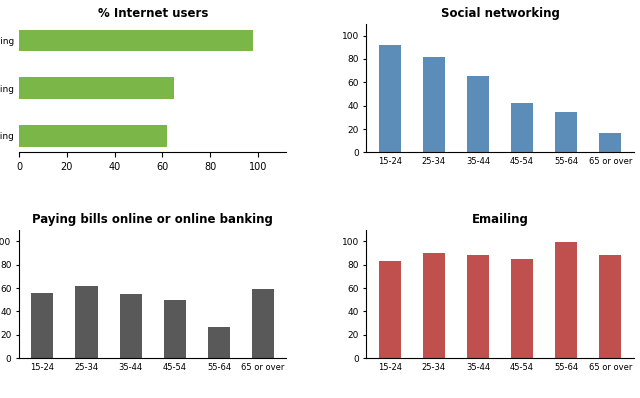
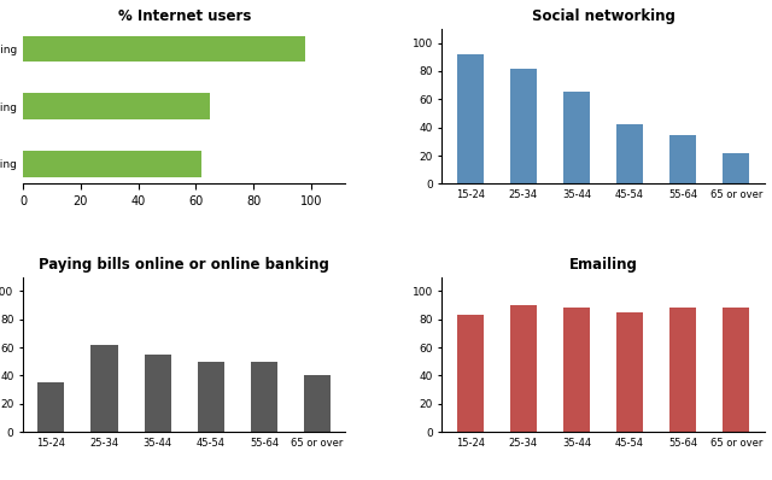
Social networking/65 or over: 17 -> 22
Paying bills online or online banking/15-24: 56 -> 35
Paying bills online or online banking/55-64: 27 -> 50
Paying bills online or online banking/65 or over: 59 -> 40
Emailing/55-64: 99 -> 88
